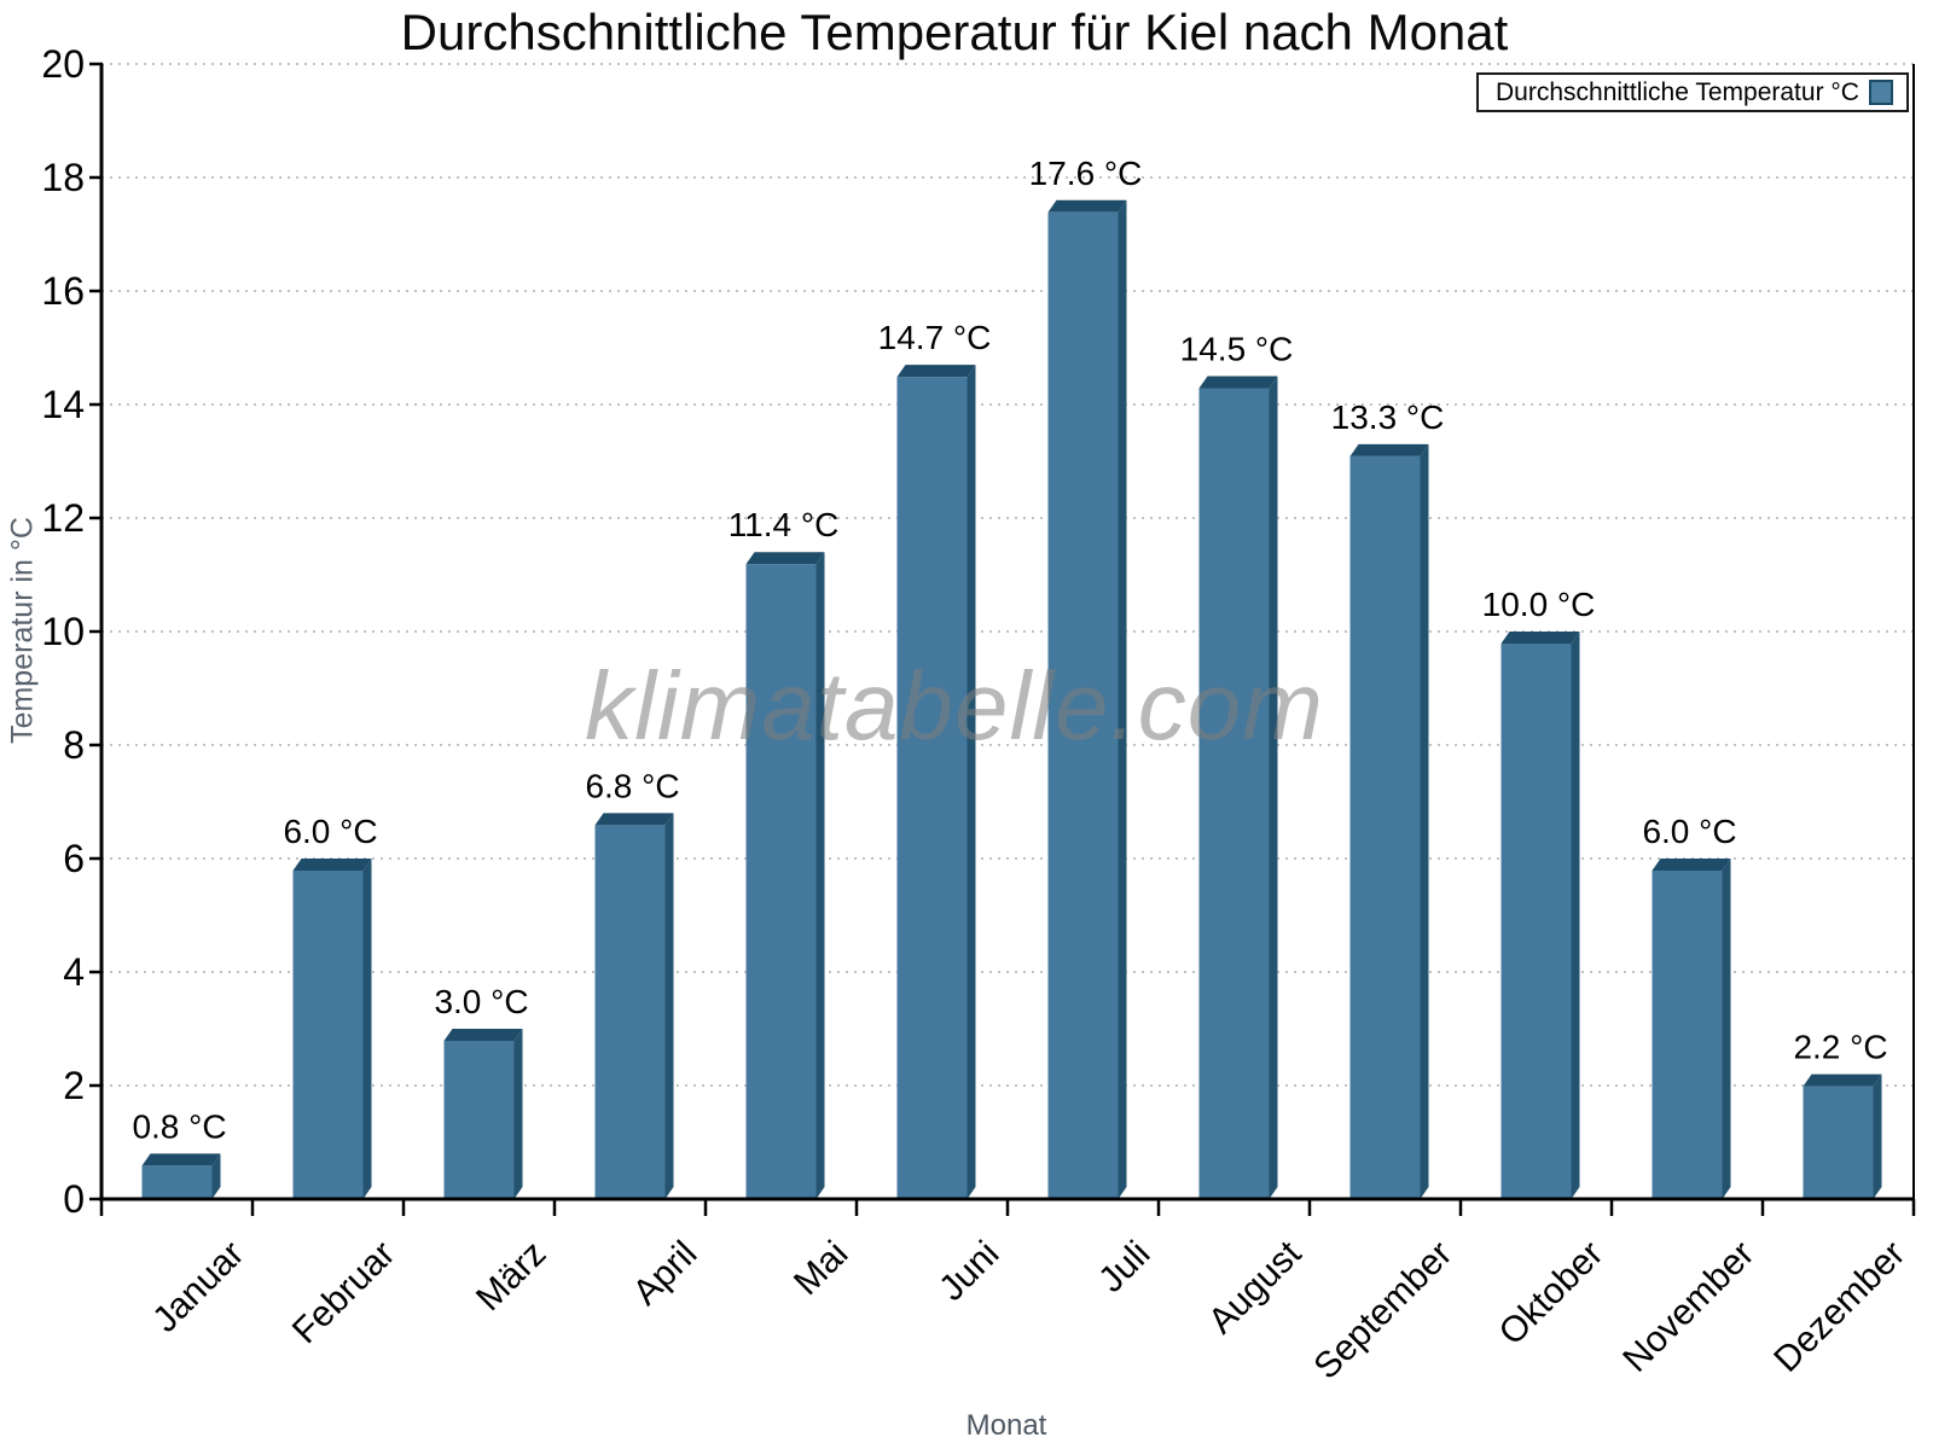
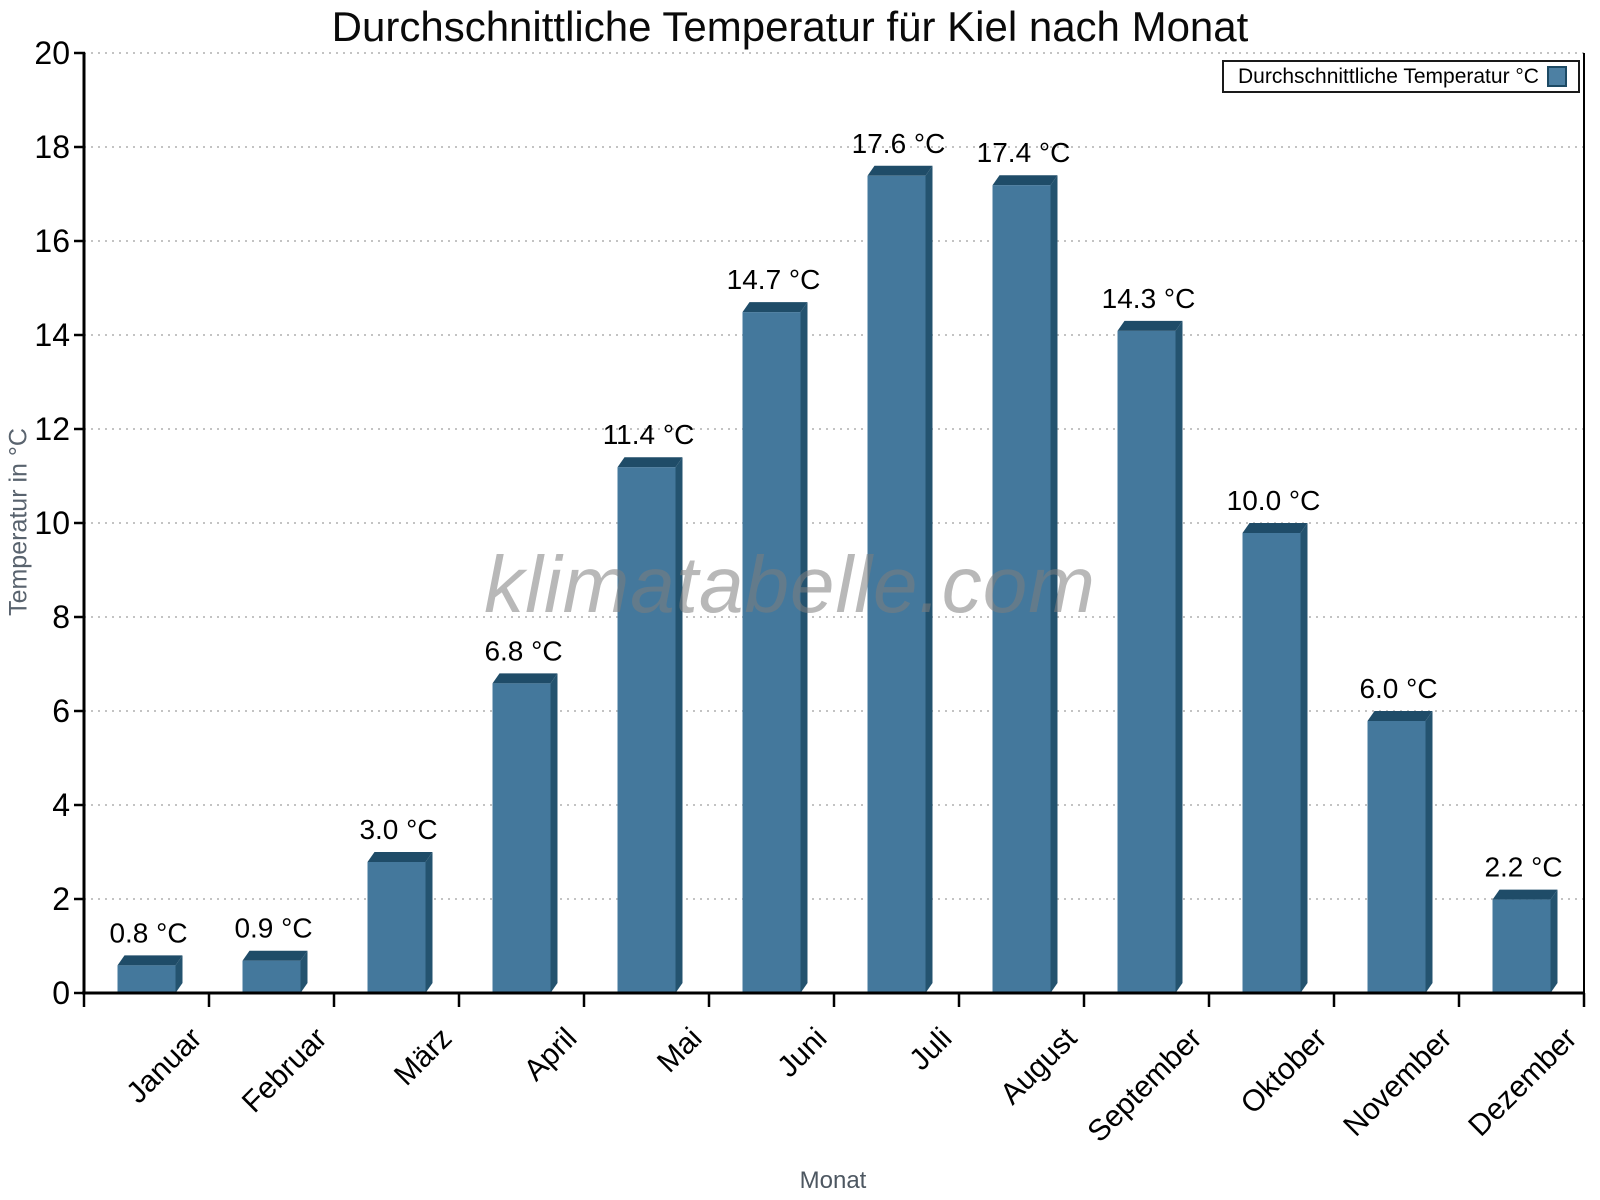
Februar: 6.0 -> 0.9
August: 14.5 -> 17.4
September: 13.3 -> 14.3
